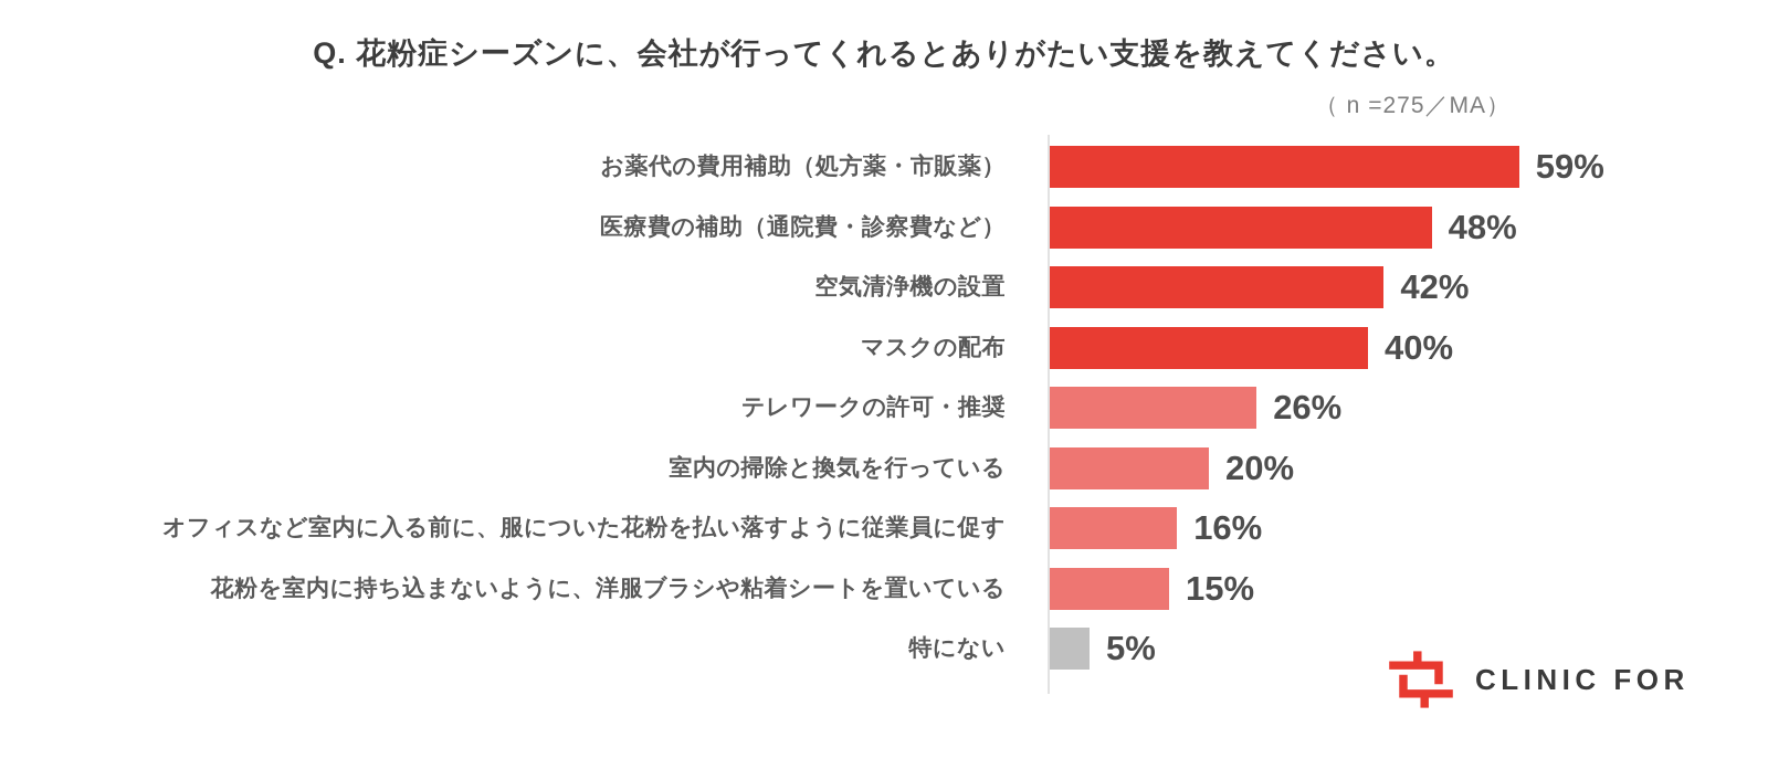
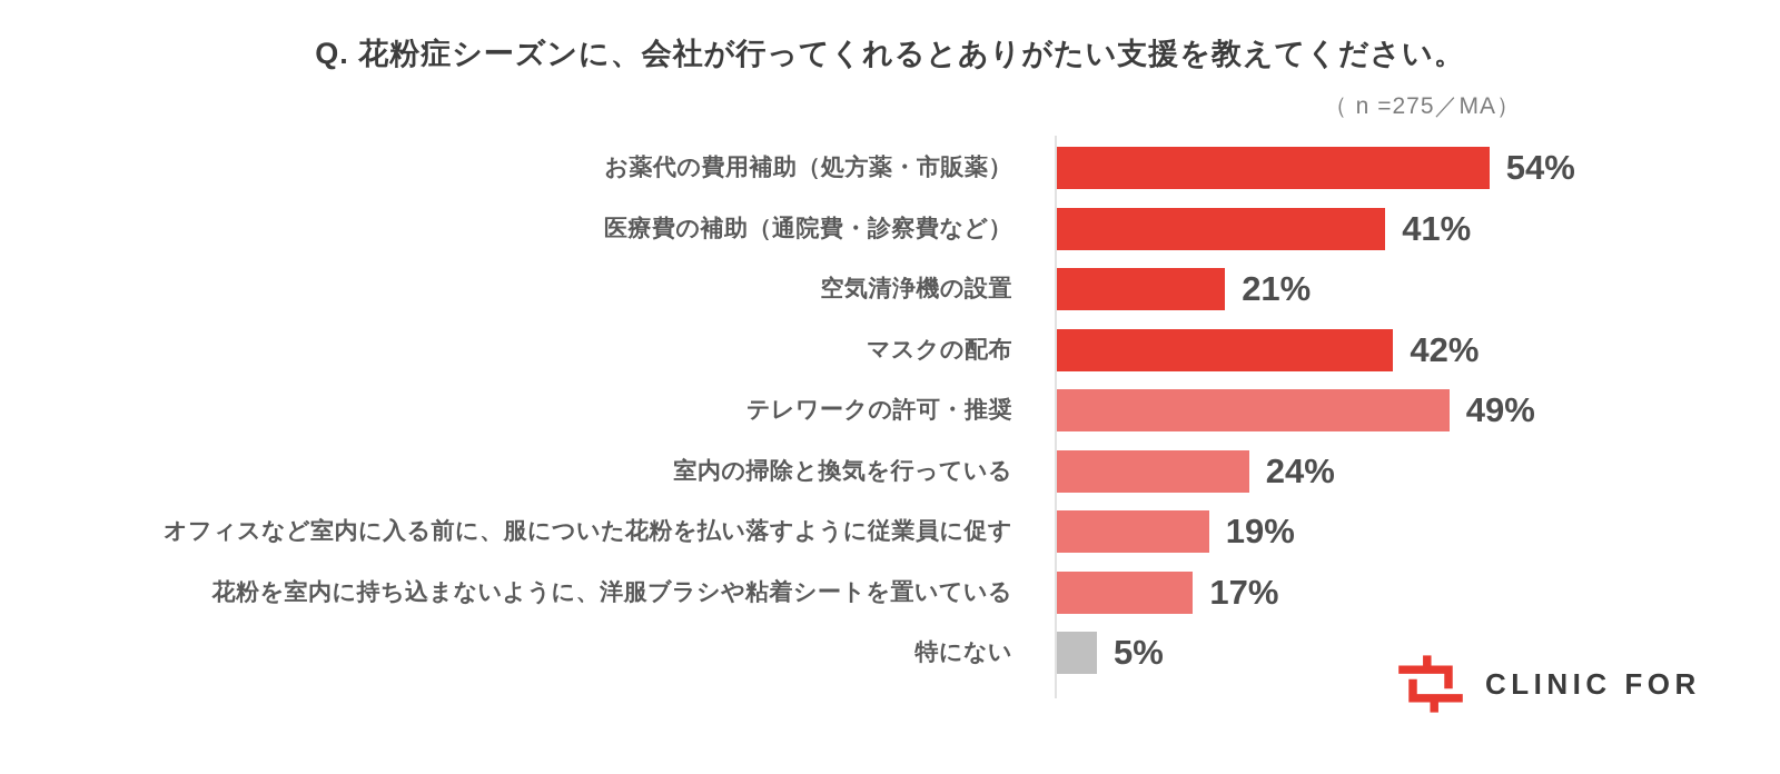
お薬代の費用補助（処方薬・市販薬）: 59% -> 54%
医療費の補助（通院費・診察費など）: 48% -> 41%
空気清浄機の設置: 42% -> 21%
マスクの配布: 40% -> 42%
テレワークの許可・推奨: 26% -> 49%
室内の掃除と換気を行っている: 20% -> 24%
オフィスなど室内に入る前に、服についた花粉を払い落すように従業員に促す: 16% -> 19%
花粉を室内に持ち込まないように、洋服ブラシや粘着シートを置いている: 15% -> 17%
